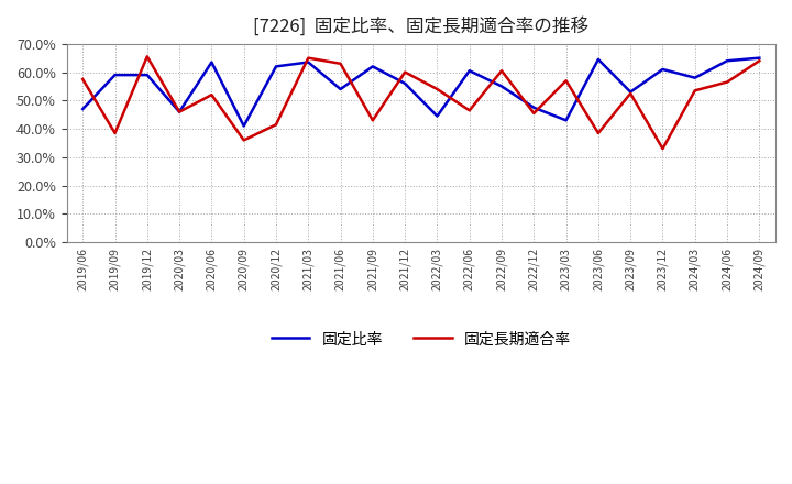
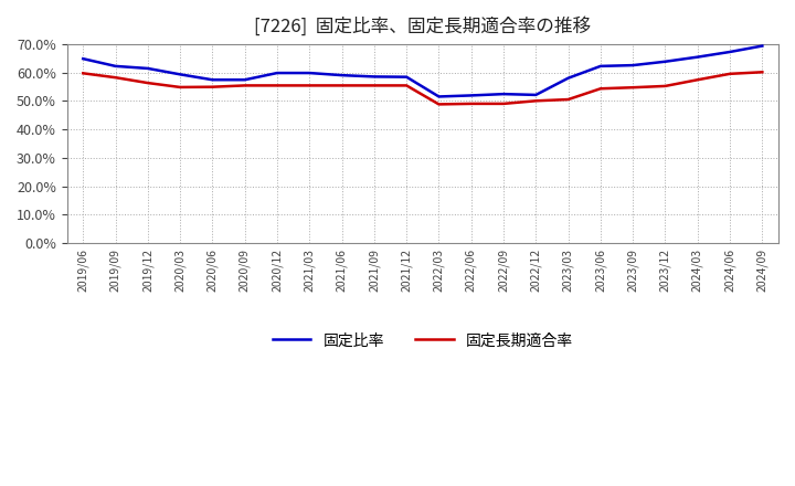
固定比率/2019/06: 47.0% -> 64.8%
固定長期適合率/2019/06: 57.5% -> 59.7%
固定比率/2019/09: 59.0% -> 62.2%
固定長期適合率/2019/09: 38.5% -> 58.2%
固定比率/2019/12: 59.0% -> 61.4%
固定長期適合率/2019/12: 65.5% -> 56.3%
固定比率/2020/03: 46.0% -> 59.3%
固定長期適合率/2020/03: 46.0% -> 54.8%
固定比率/2020/06: 63.5% -> 57.4%
固定長期適合率/2020/06: 52.0% -> 54.9%
固定比率/2020/09: 41.0% -> 57.4%
固定長期適合率/2020/09: 36.0% -> 55.4%
固定比率/2020/12: 62.0% -> 59.8%
固定長期適合率/2020/12: 41.5% -> 55.4%
固定比率/2021/03: 63.5% -> 59.8%
固定長期適合率/2021/03: 65.0% -> 55.4%
固定比率/2021/06: 54.0% -> 59.0%
固定長期適合率/2021/06: 63.0% -> 55.4%
固定比率/2021/09: 62.0% -> 58.5%
固定長期適合率/2021/09: 43.0% -> 55.4%
固定比率/2021/12: 56.0% -> 58.4%
固定長期適合率/2021/12: 60.0% -> 55.4%
固定比率/2022/03: 44.5% -> 51.5%
固定長期適合率/2022/03: 54.0% -> 48.8%
固定比率/2022/06: 60.5% -> 51.9%
固定長期適合率/2022/06: 46.5% -> 49.0%
固定比率/2022/09: 55.0% -> 52.4%
固定長期適合率/2022/09: 60.5% -> 49.0%
固定比率/2022/12: 47.5% -> 52.1%
固定長期適合率/2022/12: 45.5% -> 50.0%
固定比率/2023/03: 43.0% -> 58.0%
固定長期適合率/2023/03: 57.0% -> 50.5%
固定比率/2023/06: 64.5% -> 62.2%
固定長期適合率/2023/06: 38.5% -> 54.3%
固定比率/2023/09: 53.0% -> 62.5%
固定長期適合率/2023/09: 52.5% -> 54.7%
固定比率/2023/12: 61.0% -> 63.8%
固定長期適合率/2023/12: 33.0% -> 55.2%
固定比率/2024/03: 58.0% -> 65.4%
固定長期適合率/2024/03: 53.5% -> 57.4%
固定比率/2024/06: 64.0% -> 67.2%
固定長期適合率/2024/06: 56.5% -> 59.5%
固定比率/2024/09: 65.0% -> 69.3%
固定長期適合率/2024/09: 64.0% -> 60.1%
